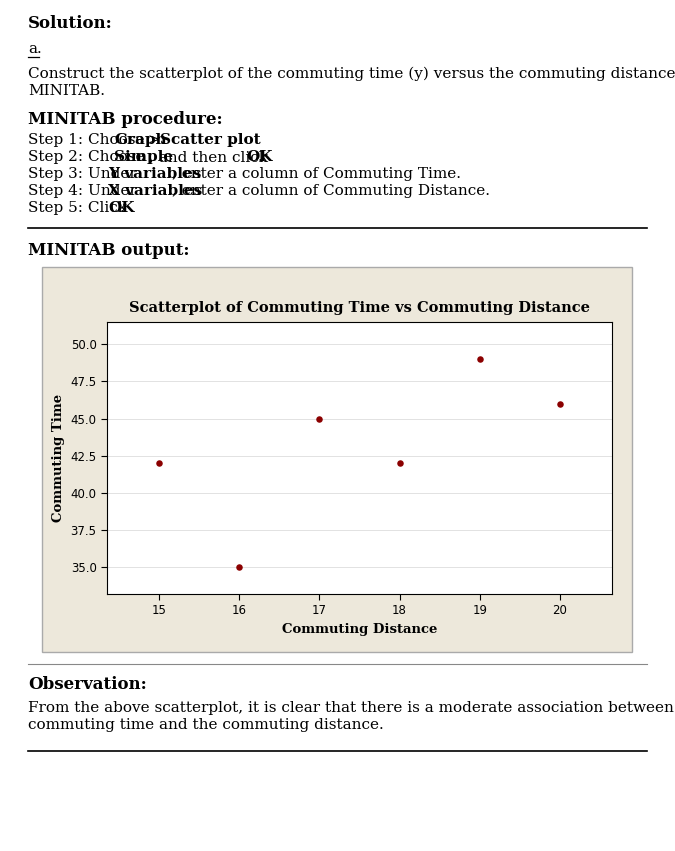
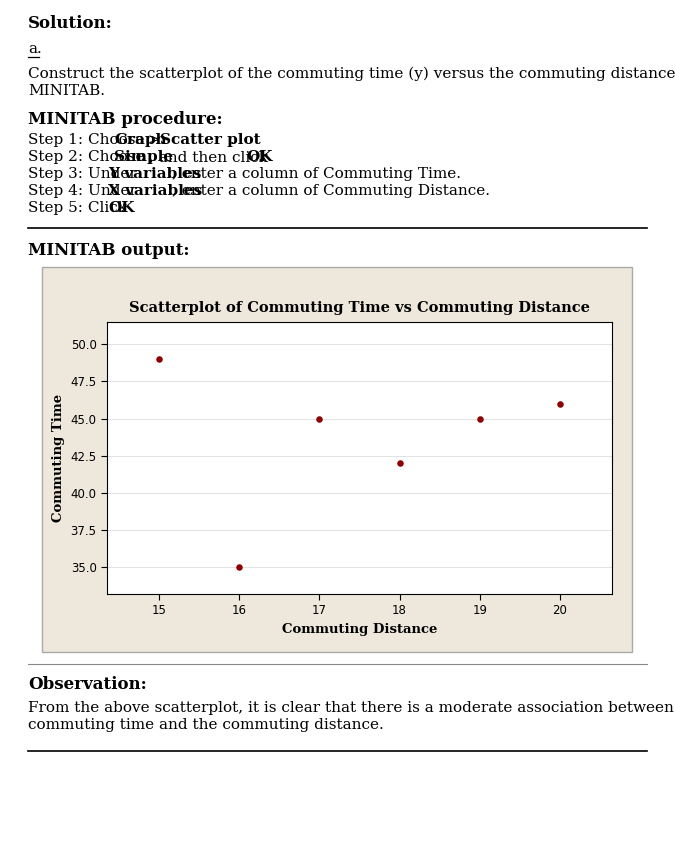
15: 42 -> 49
19: 49 -> 45
